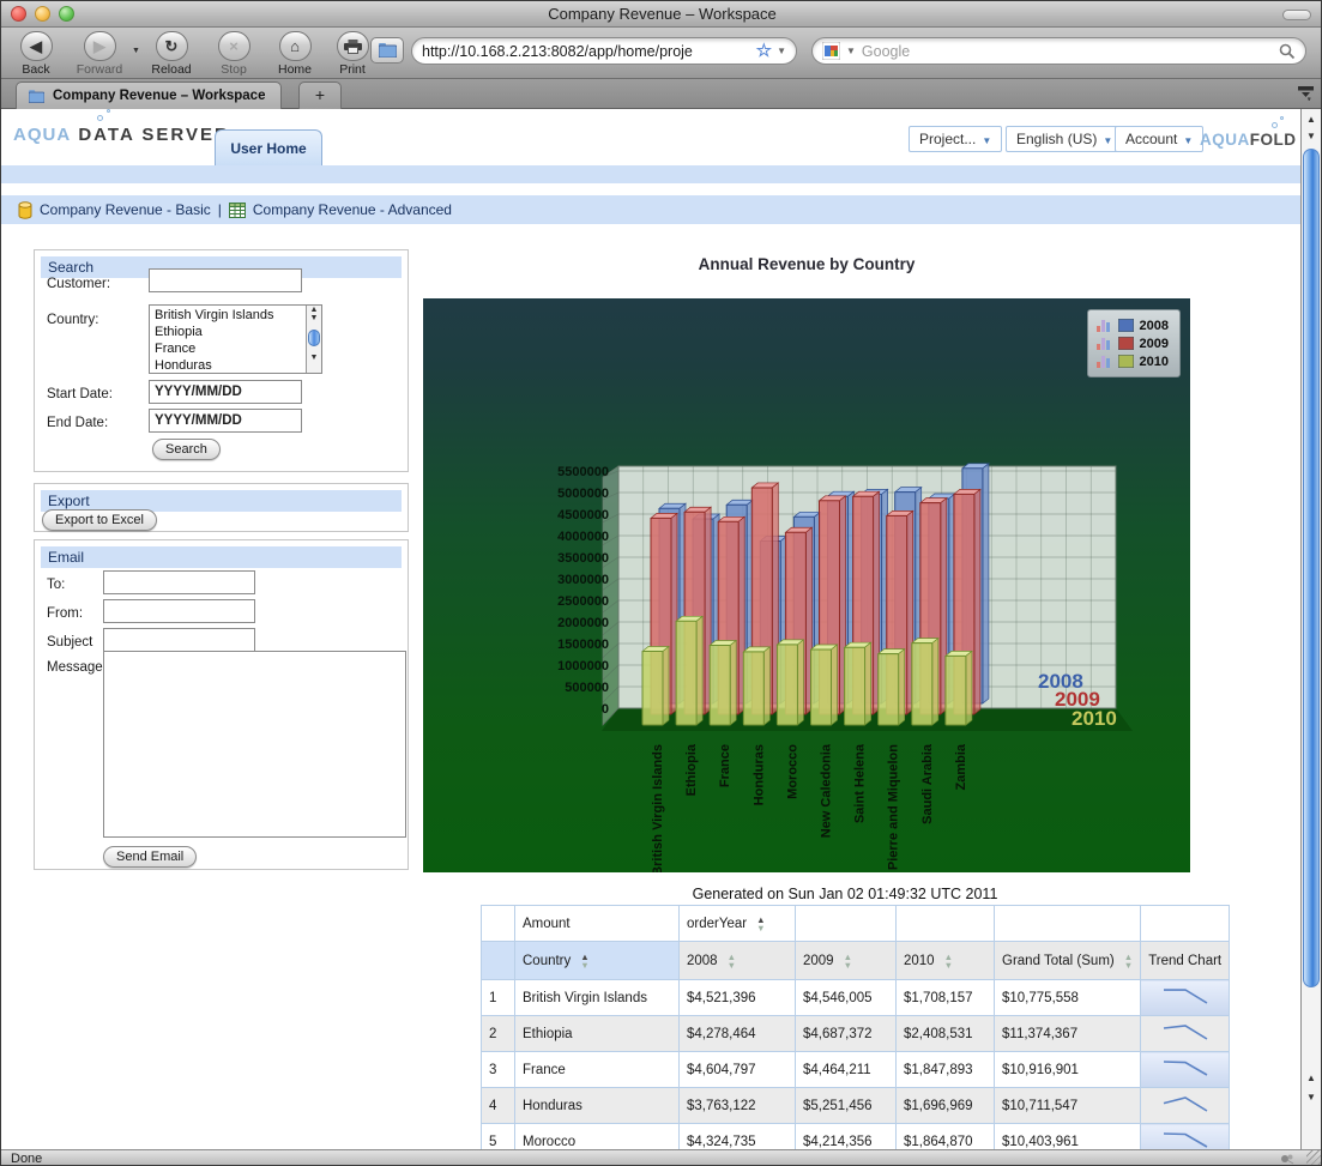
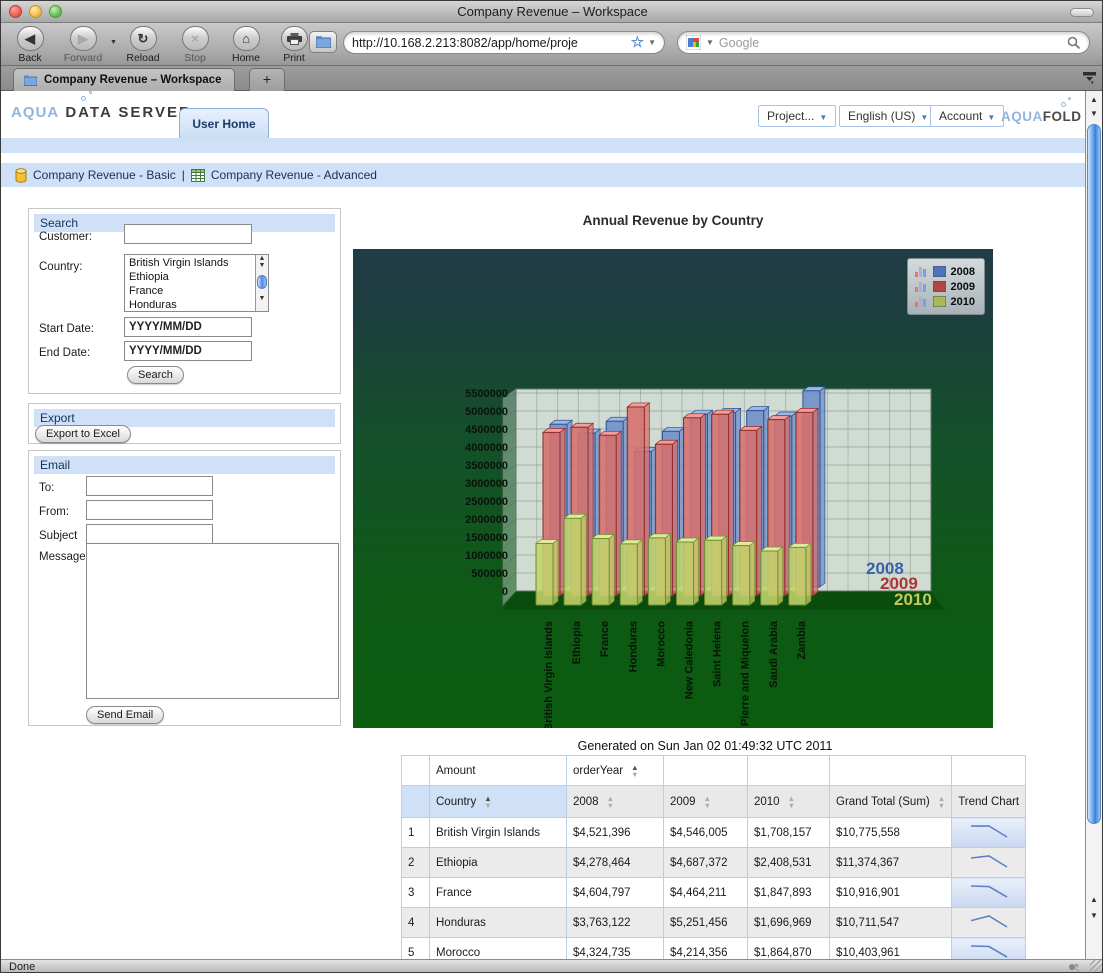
2010/Saudi Arabia: 1900000 -> 1500000
